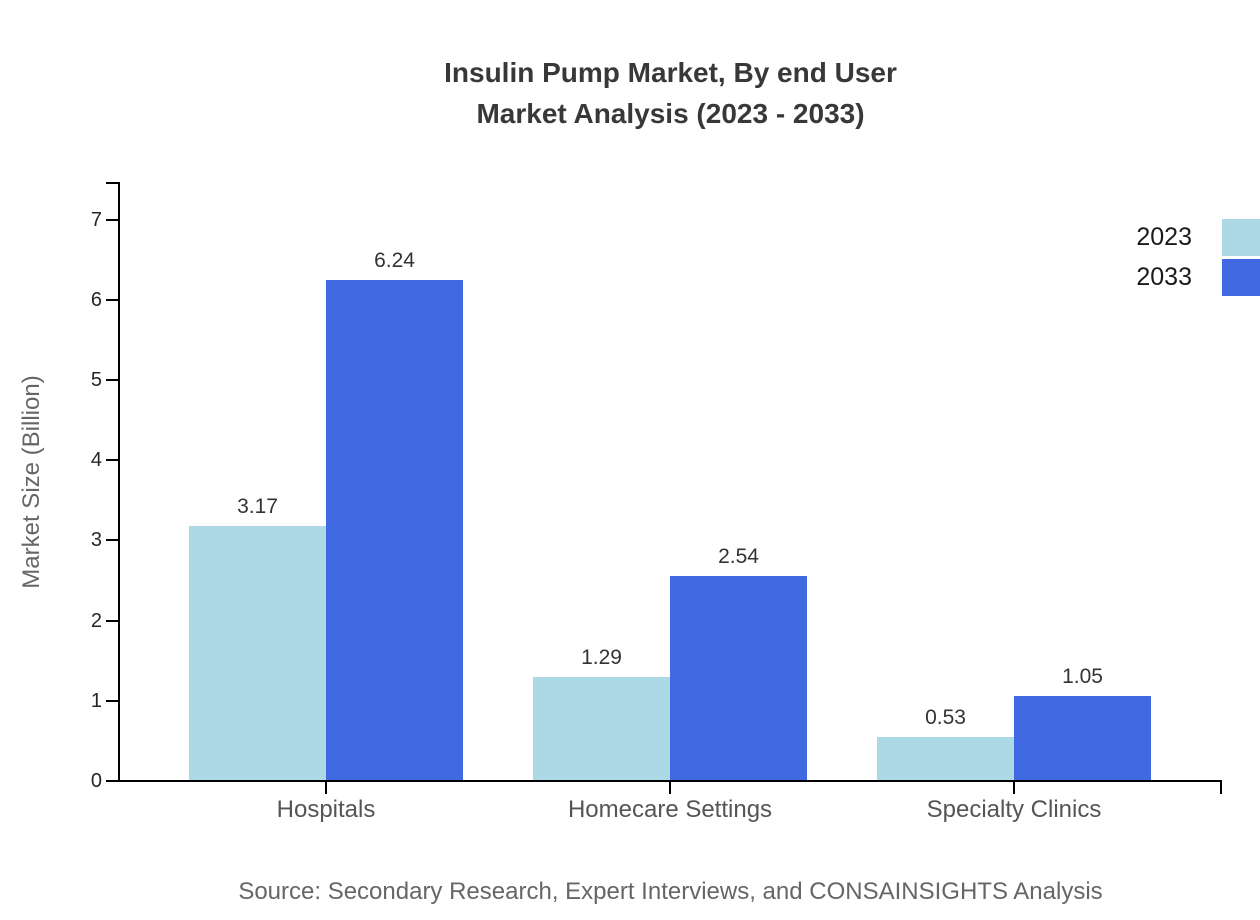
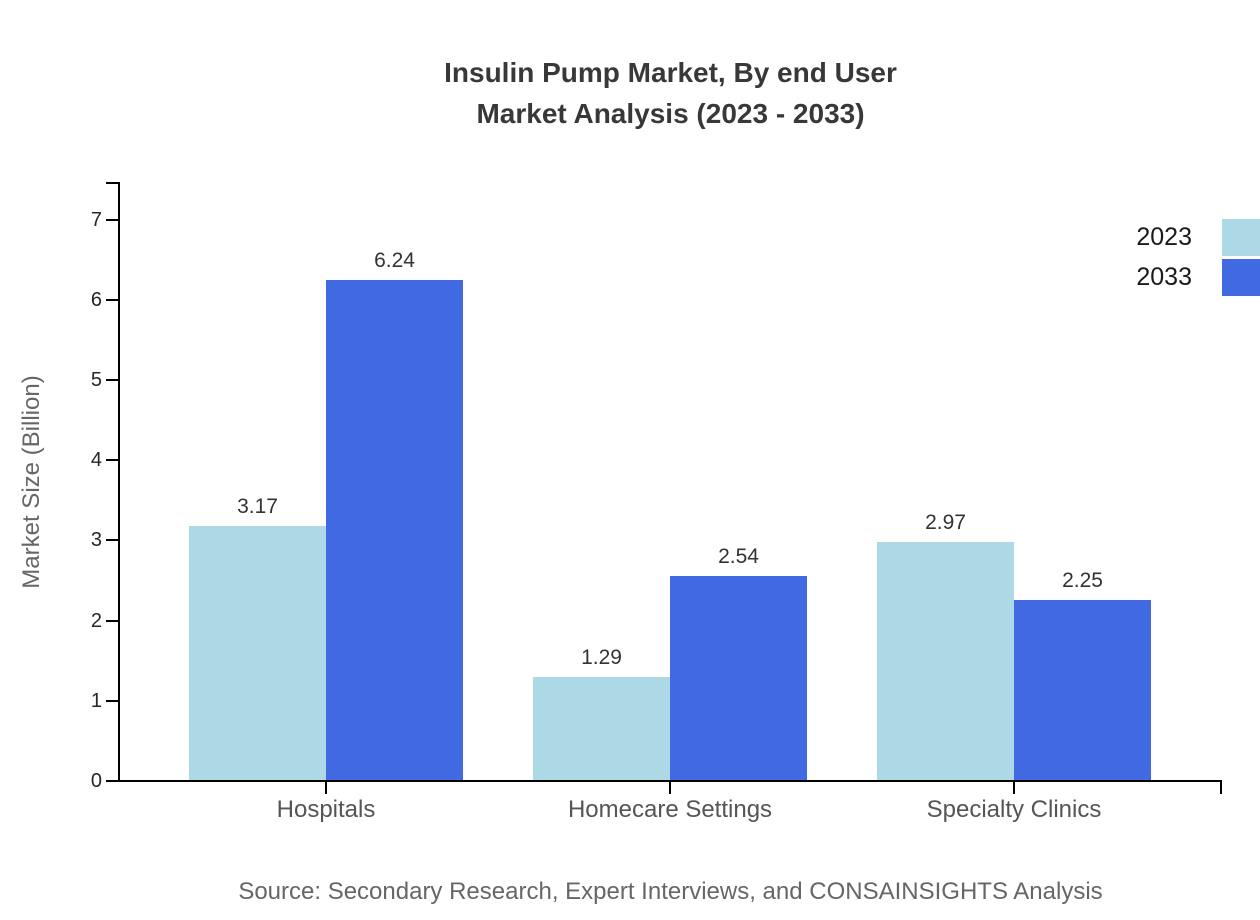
2023/Specialty Clinics: 0.53 -> 2.97
2033/Specialty Clinics: 1.05 -> 2.25
